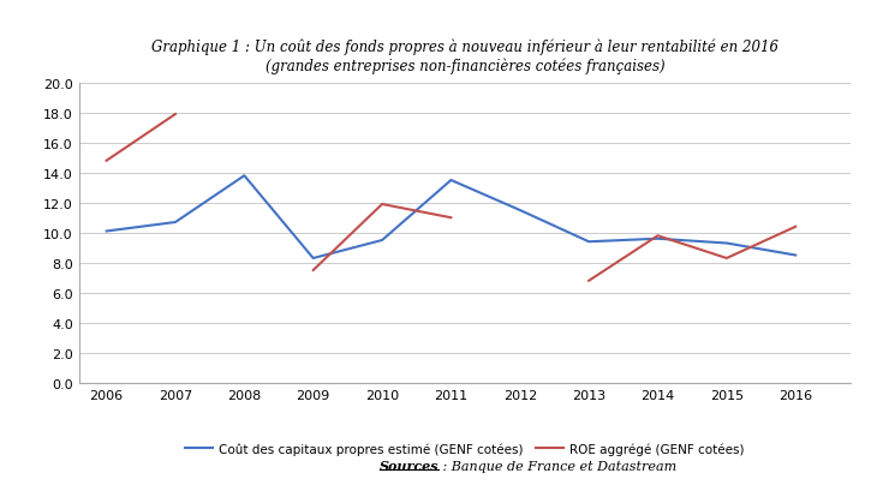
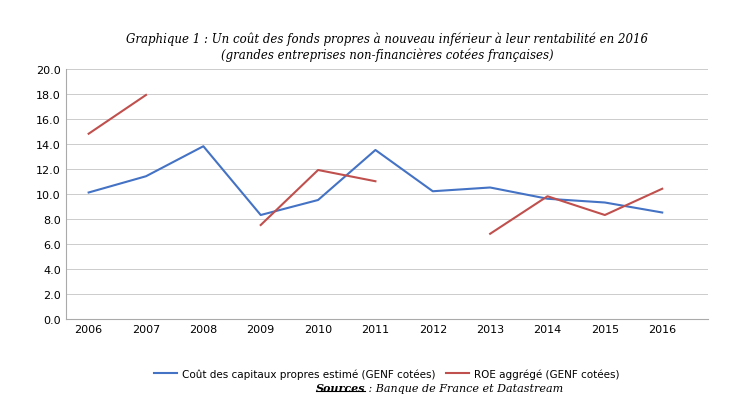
Coût des capitaux propres estimé (GENF cotées)/2007: 10.7 -> 11.4
Coût des capitaux propres estimé (GENF cotées)/2012: 11.5 -> 10.2
Coût des capitaux propres estimé (GENF cotées)/2013: 9.4 -> 10.5
